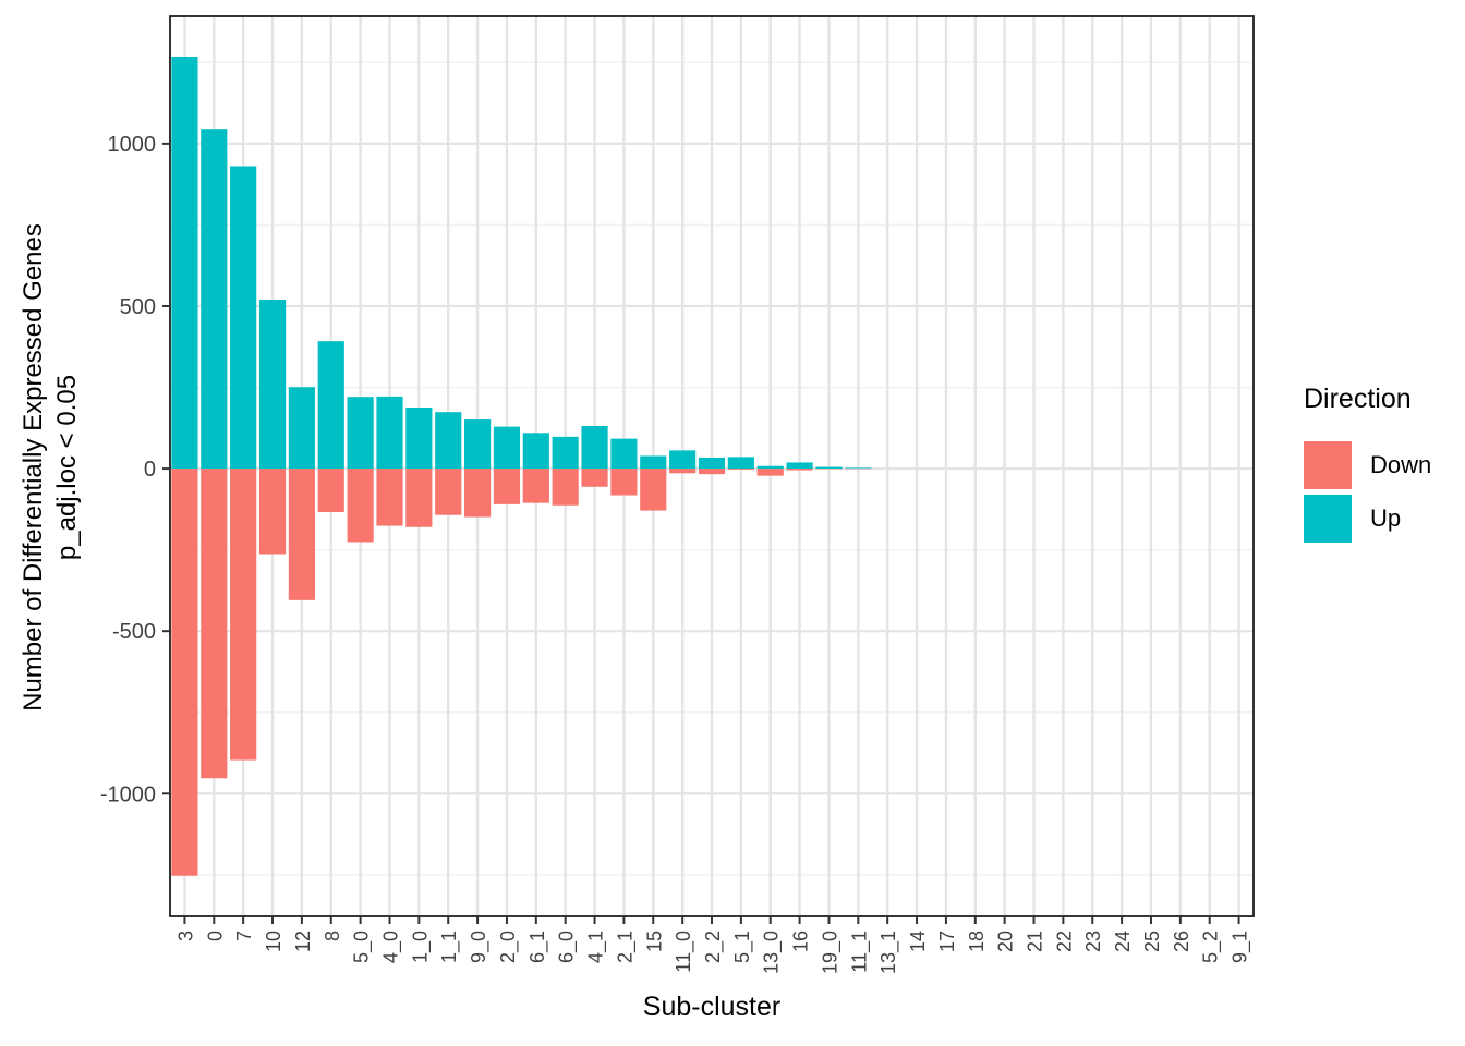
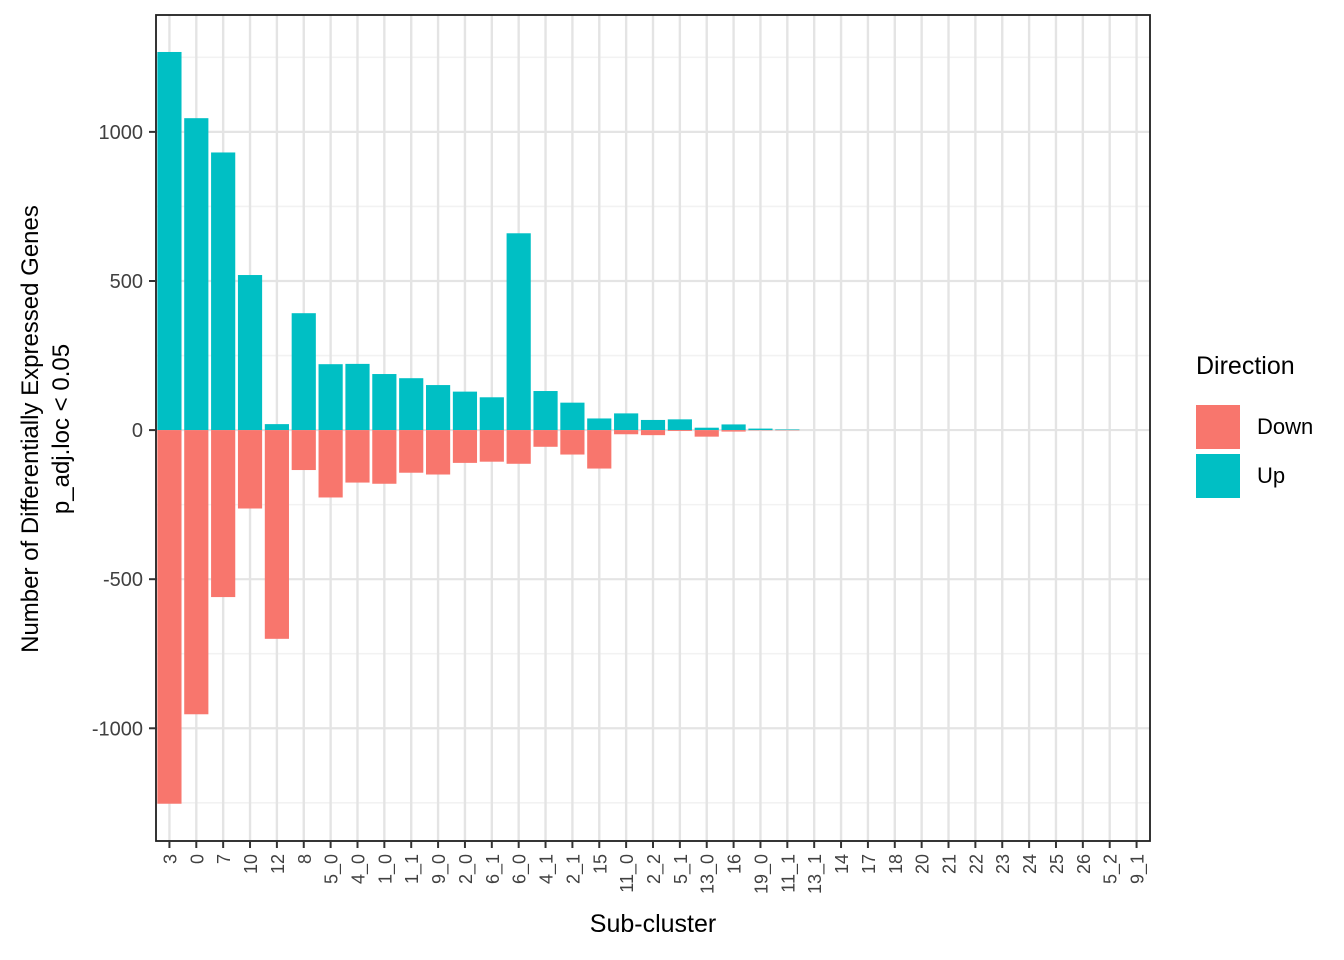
Down/7: -900 -> -560
Up/12: 250 -> 20
Down/12: -400 -> -700
Up/6_0: 100 -> 660
